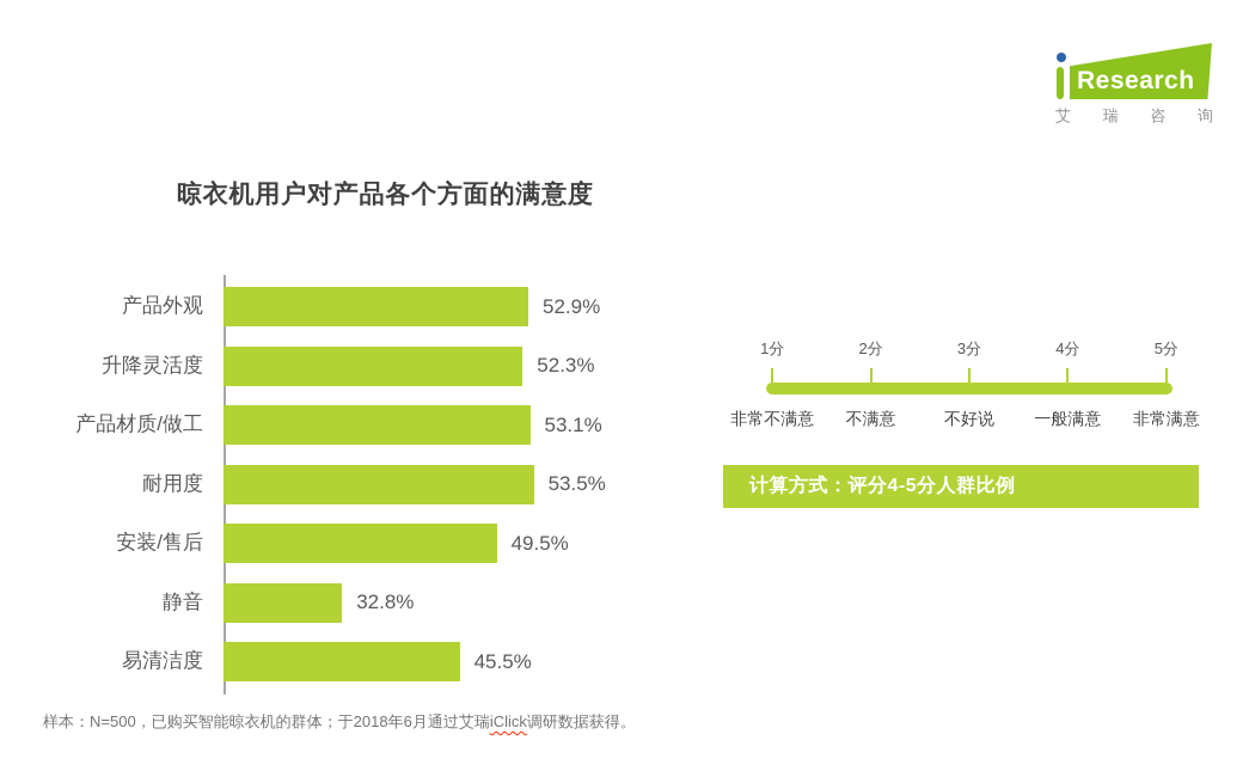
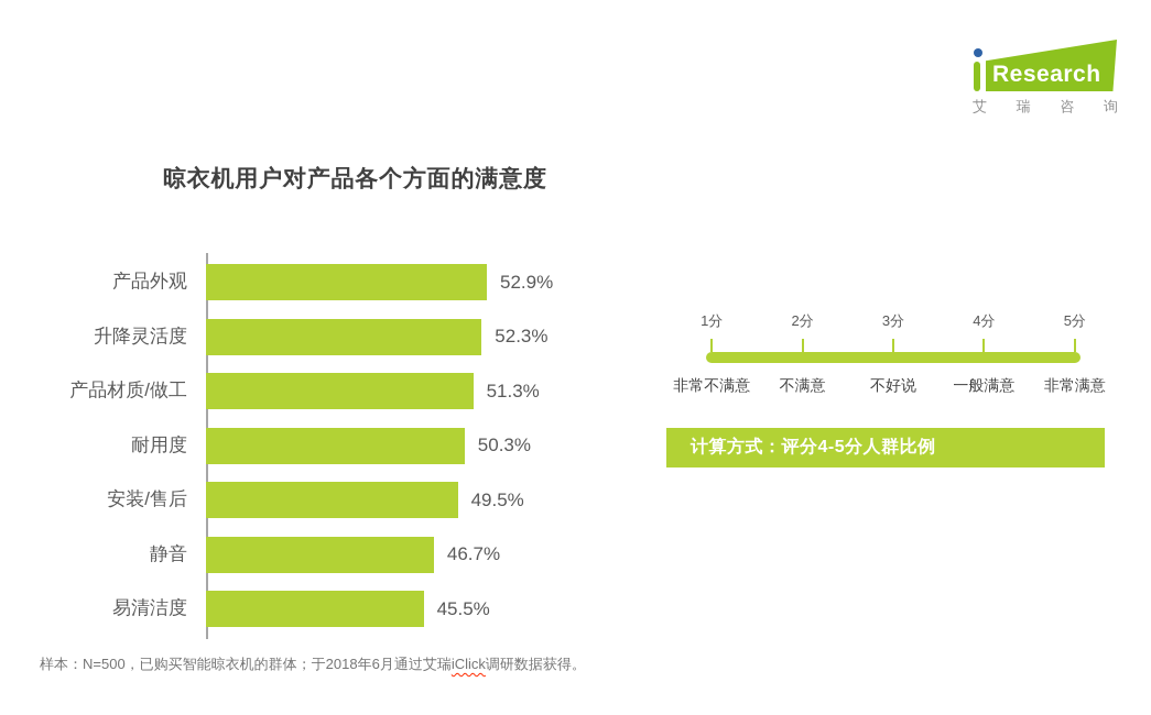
产品材质/做工: 53.1% -> 51.3%
耐用度: 53.5% -> 50.3%
静音: 32.8% -> 46.7%
